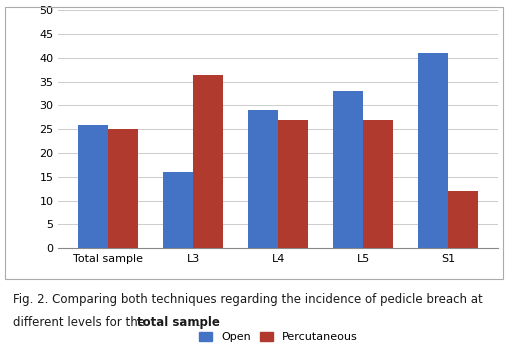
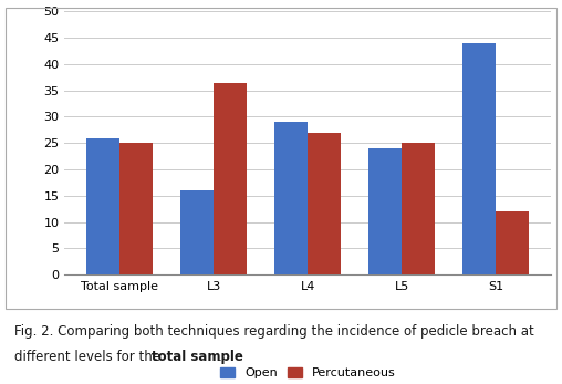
Open/L5: 33 -> 24
Percutaneous/L5: 27.0 -> 25.0
Open/S1: 41 -> 44
